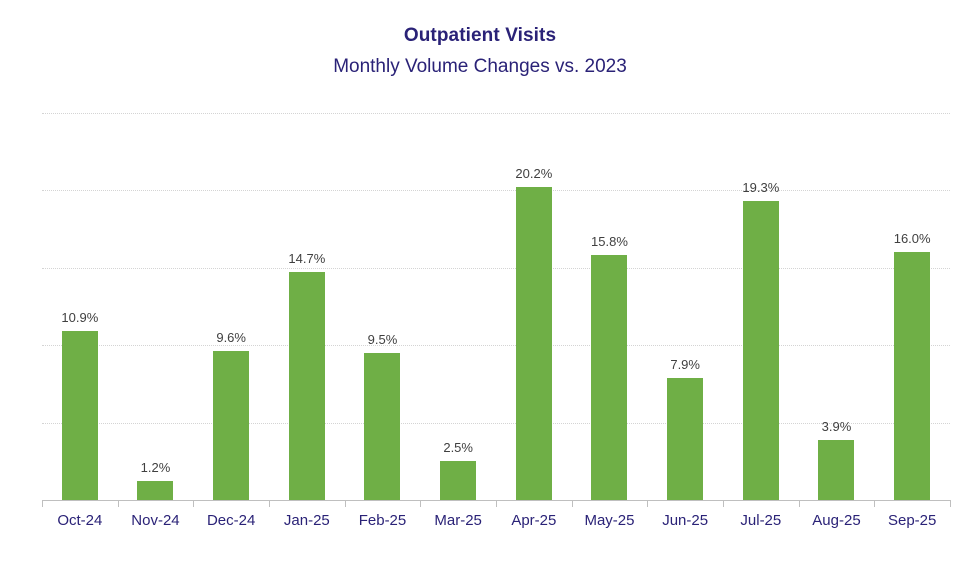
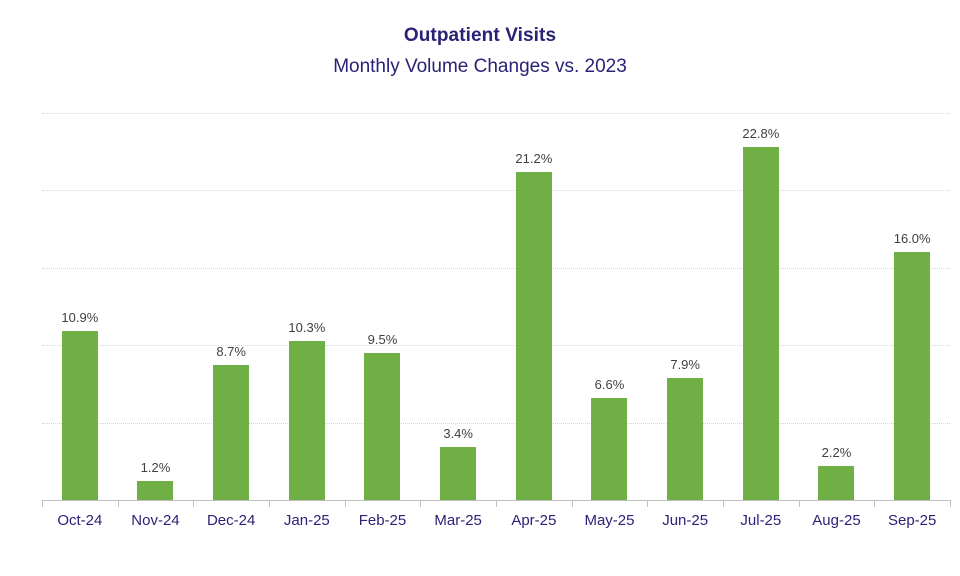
Dec-24: 9.6% -> 8.7%
Jan-25: 14.7% -> 10.3%
Mar-25: 2.5% -> 3.4%
Apr-25: 20.2% -> 21.2%
May-25: 15.8% -> 6.6%
Jul-25: 19.3% -> 22.8%
Aug-25: 3.9% -> 2.2%
